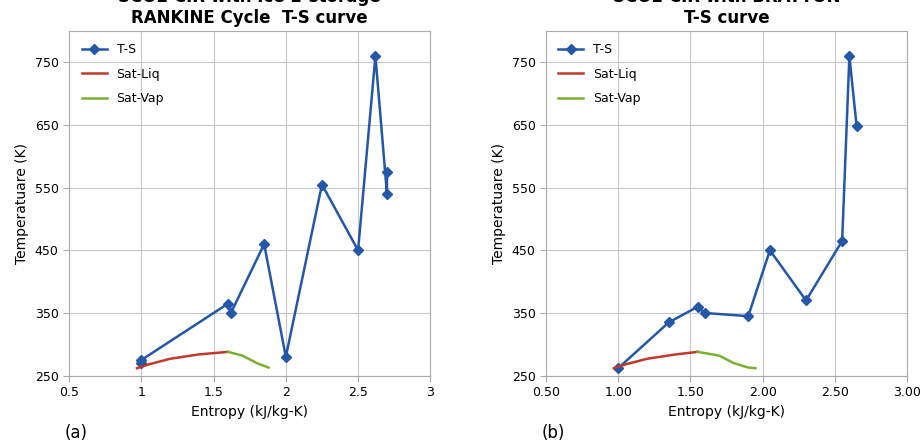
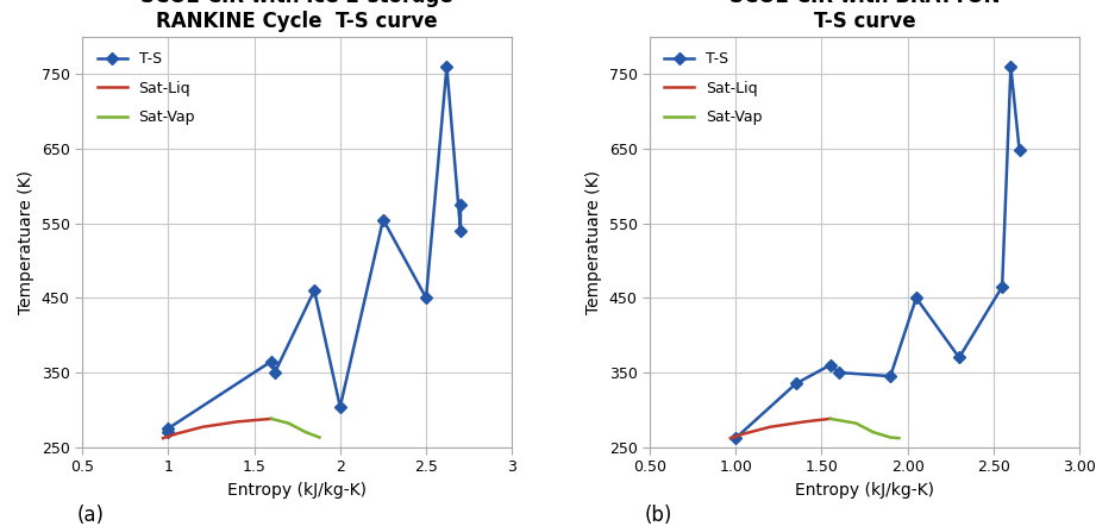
T-S/2: 280 -> 304
